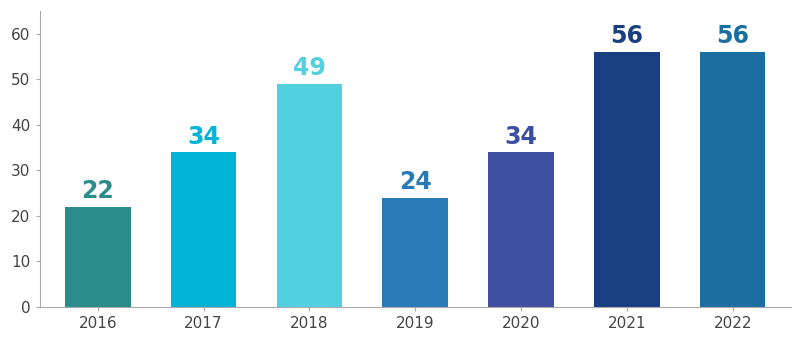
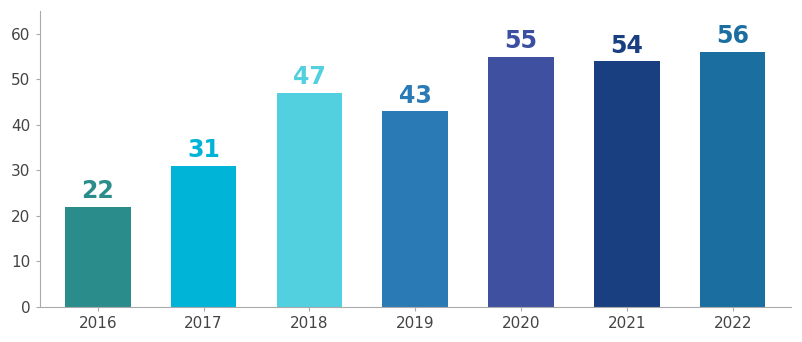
2017: 34 -> 31
2018: 49 -> 47
2019: 24 -> 43
2020: 34 -> 55
2021: 56 -> 54
